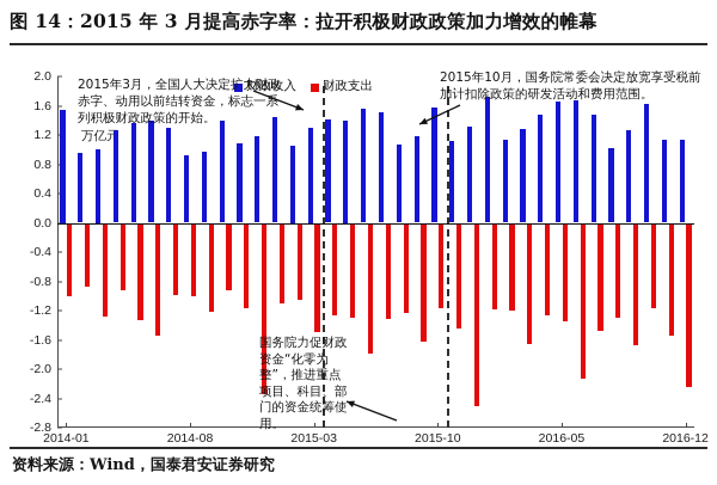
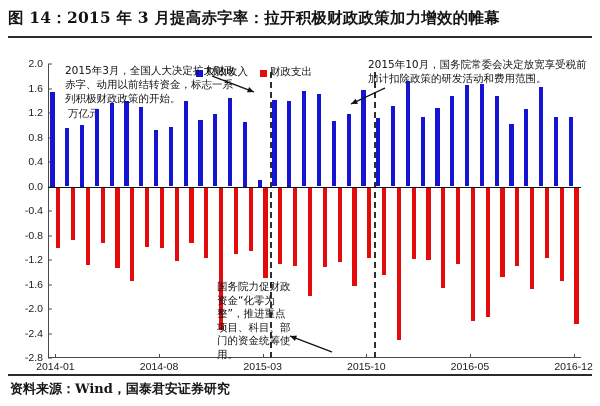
财政收入/2015-03: 1.3 -> 0.1
财政支出/2016-05: -1.4 -> -2.2
